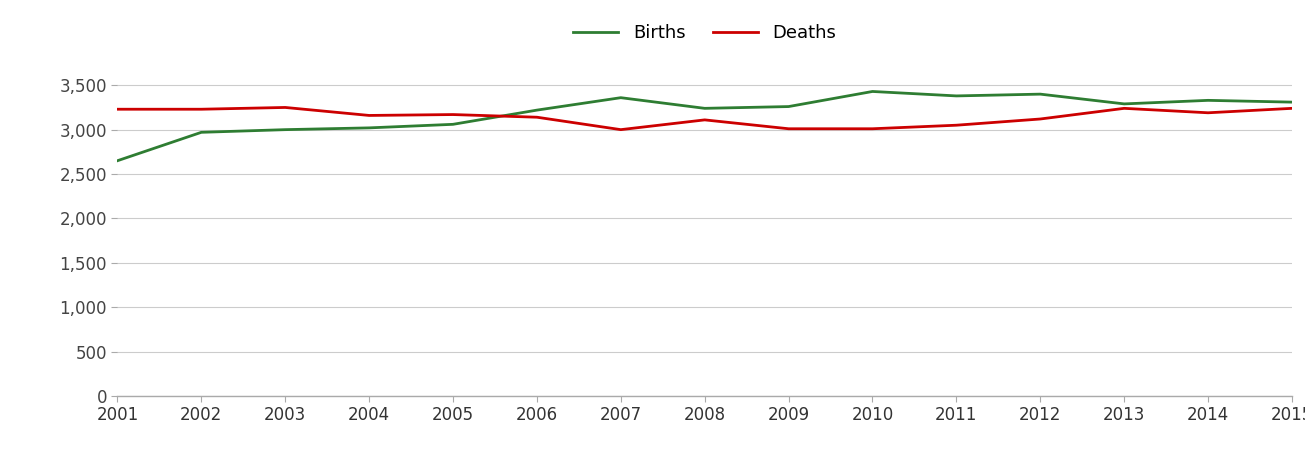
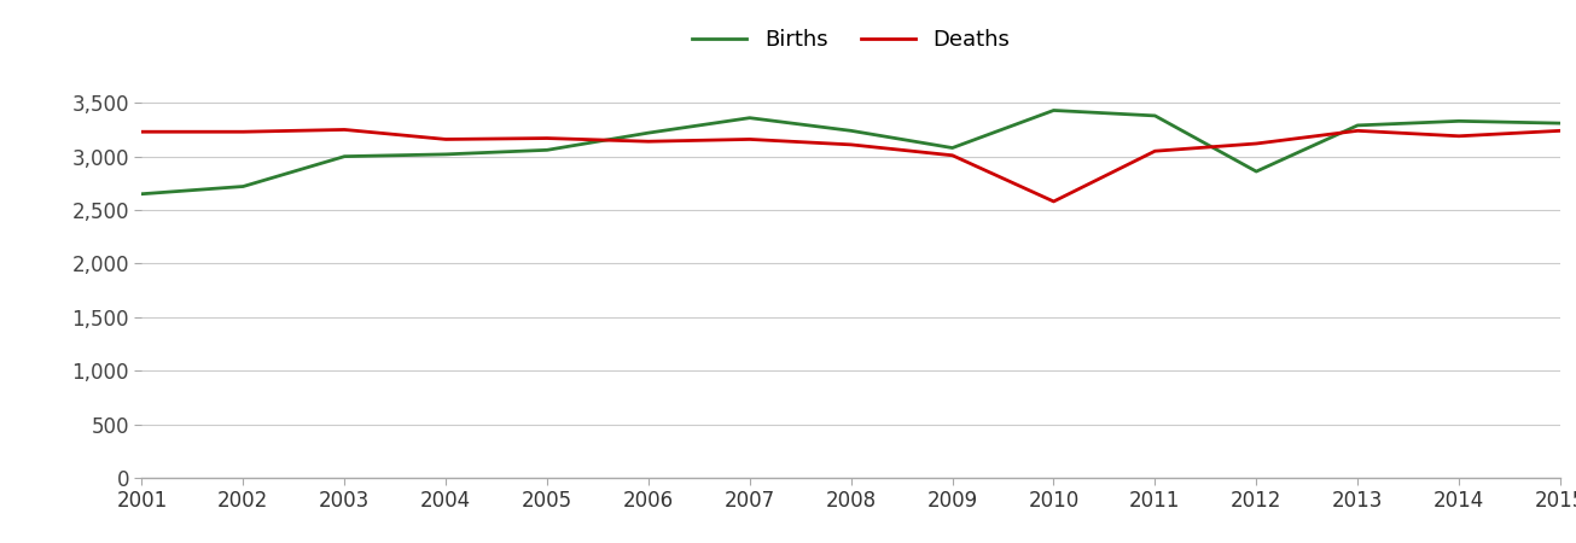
Births/2002: 2,970 -> 2,720
Deaths/2007: 3,000 -> 3,160
Births/2009: 3,260 -> 3,080
Deaths/2010: 3,010 -> 2,580
Births/2012: 3,400 -> 2,860
